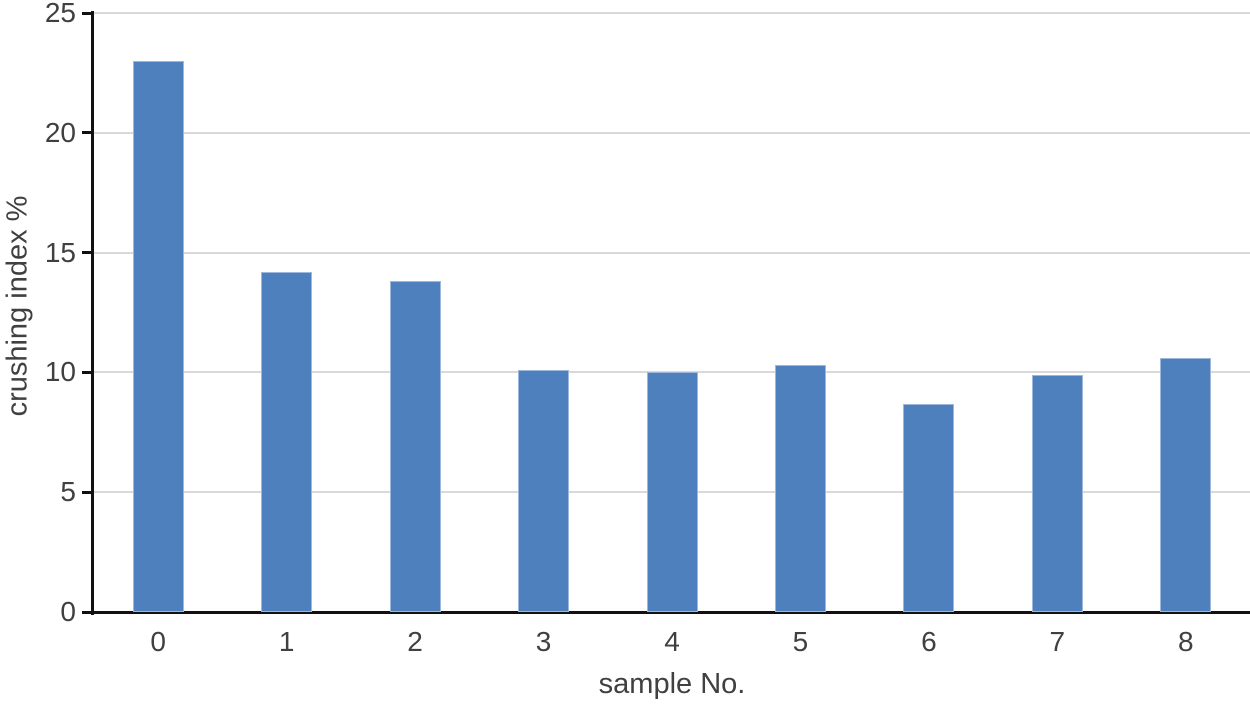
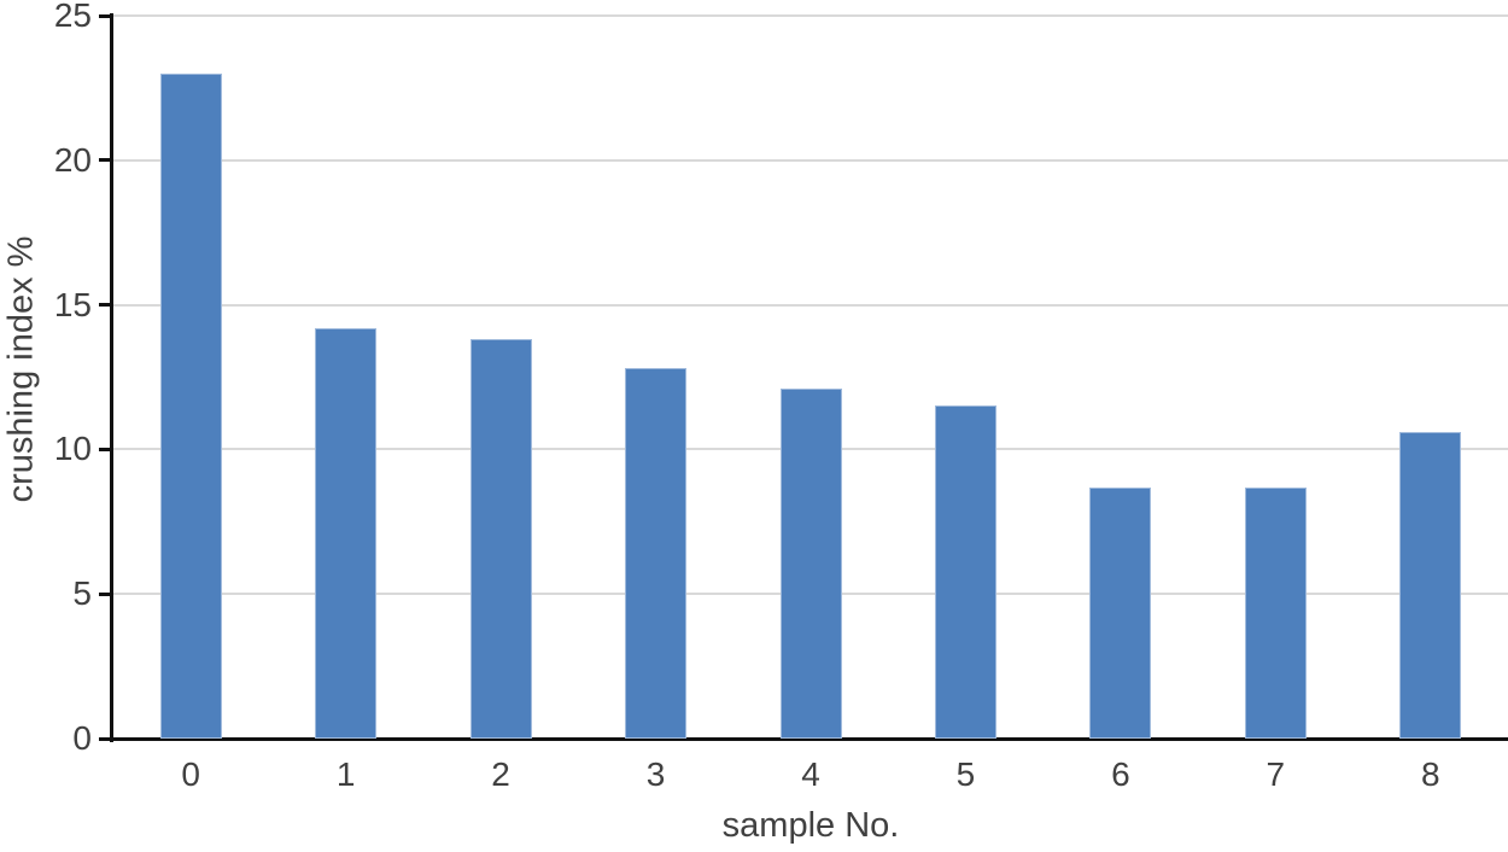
3: 10.1 -> 12.8
4: 10.0 -> 12.1
5: 10.3 -> 11.5
7: 9.9 -> 8.7
